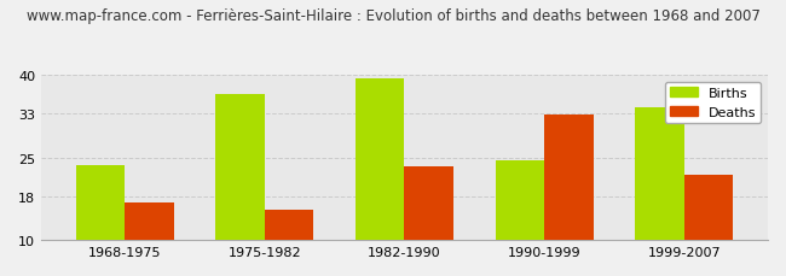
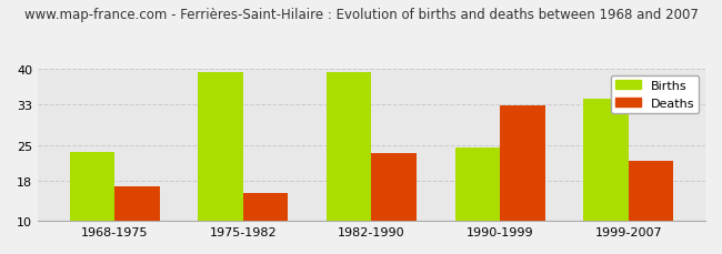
Births/1975-1982: 36.5 -> 39.4
